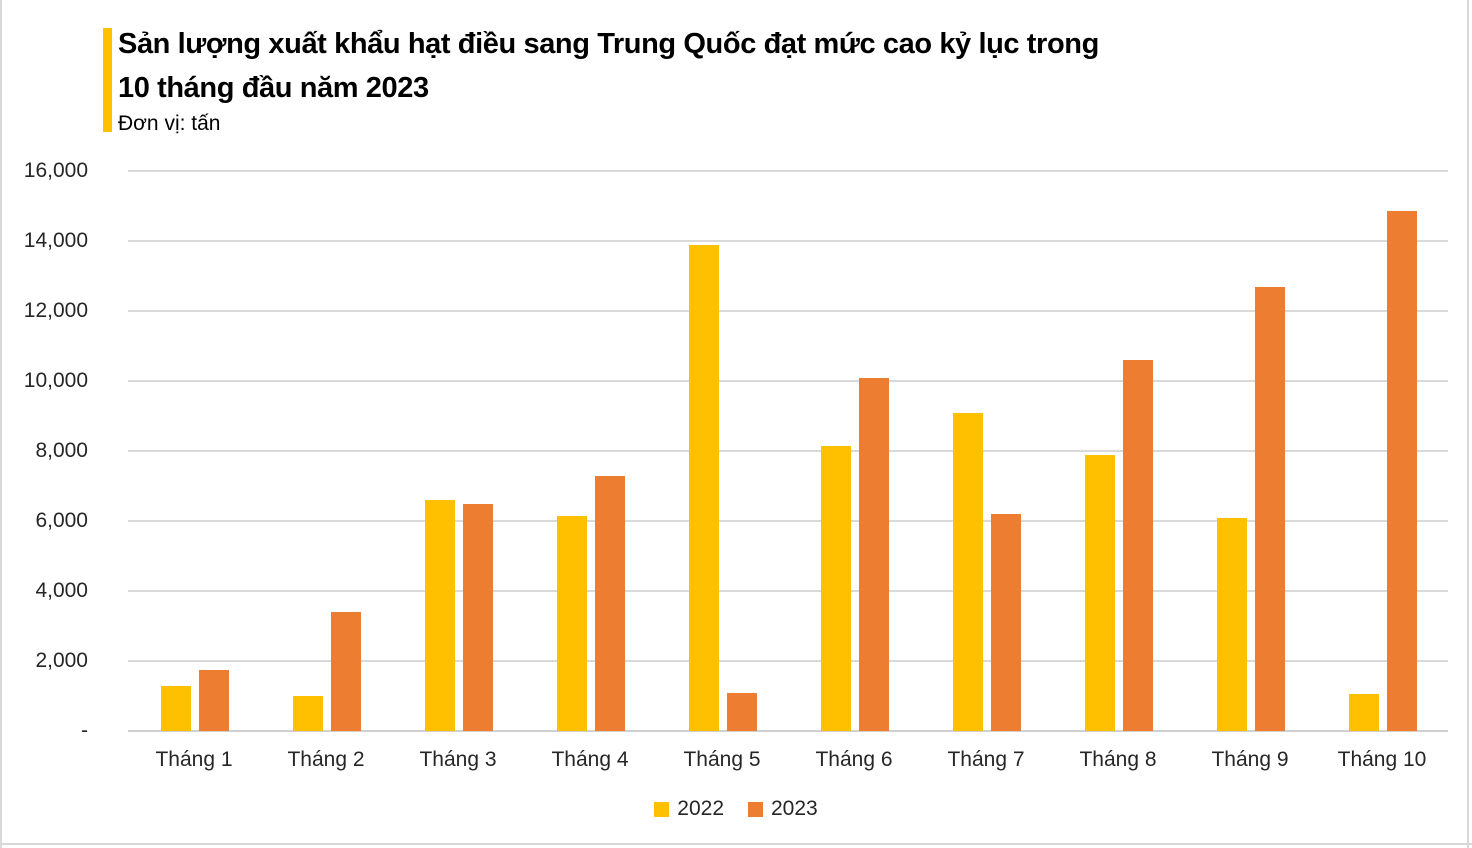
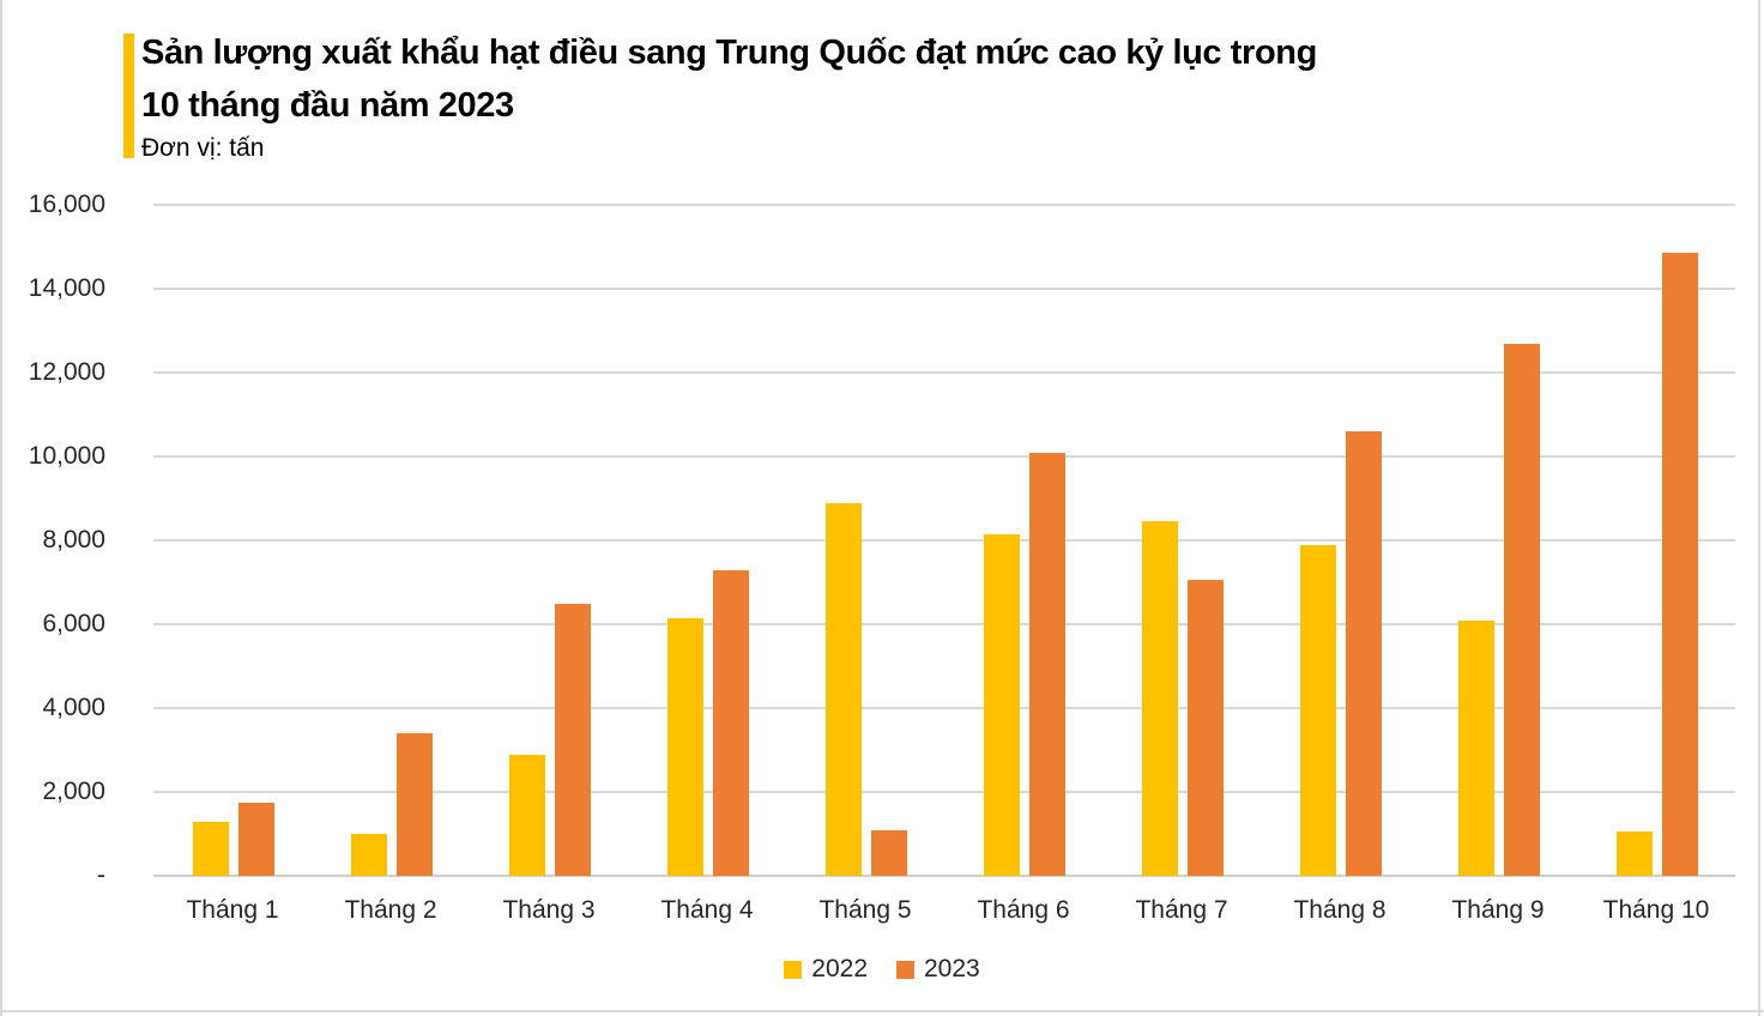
2022/Tháng 3: 6600 -> 2900
2022/Tháng 5: 13900 -> 8900
2022/Tháng 7: 9100 -> 8400
2023/Tháng 7: 6200 -> 7000
